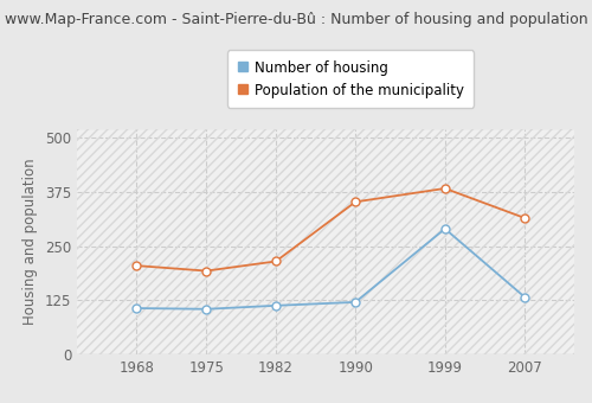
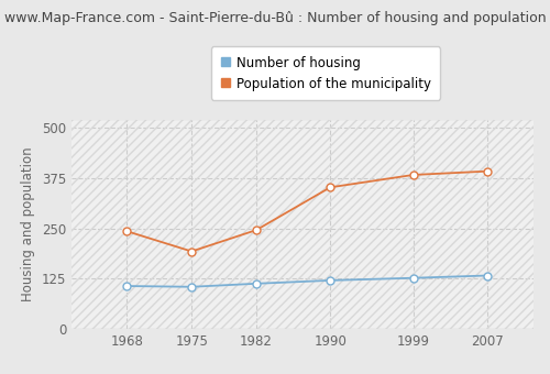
Population of the municipality/1968: 205 -> 243
Population of the municipality/1982: 215 -> 246
Number of housing/1999: 290 -> 127
Population of the municipality/2007: 315 -> 392
